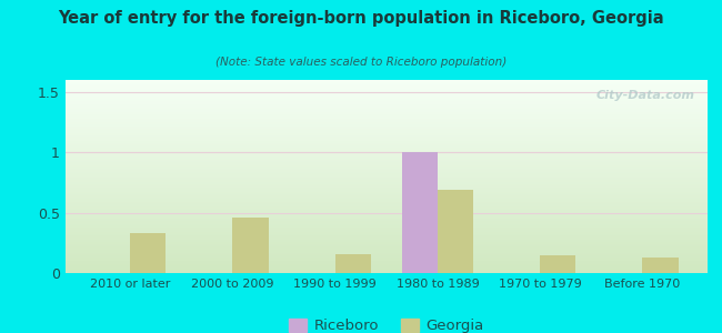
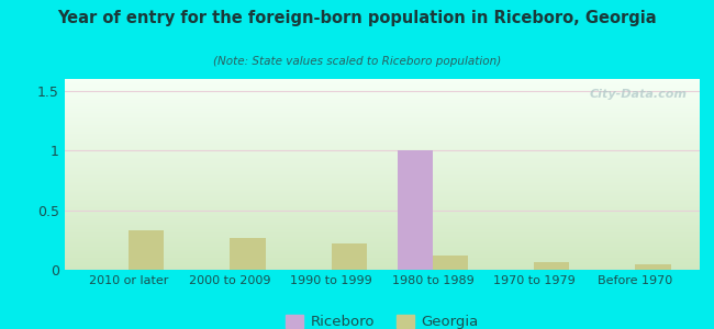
Georgia/2000 to 2009: 0.46 -> 0.27
Georgia/1990 to 1999: 0.16 -> 0.22
Georgia/1980 to 1989: 0.69 -> 0.12
Georgia/1970 to 1979: 0.15 -> 0.06
Georgia/Before 1970: 0.13 -> 0.05
